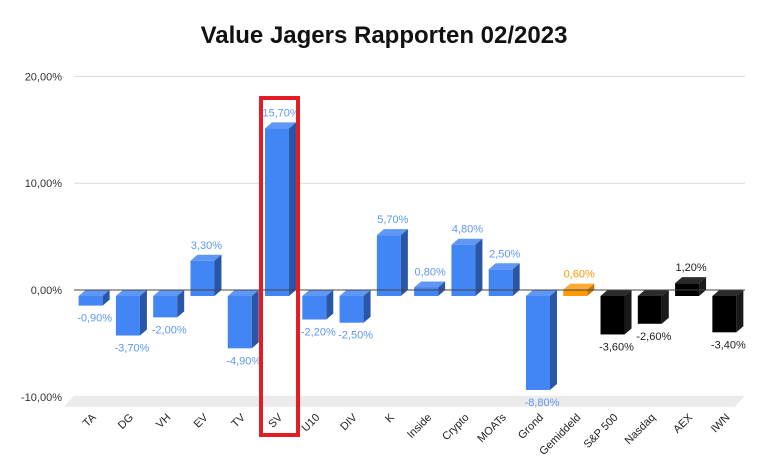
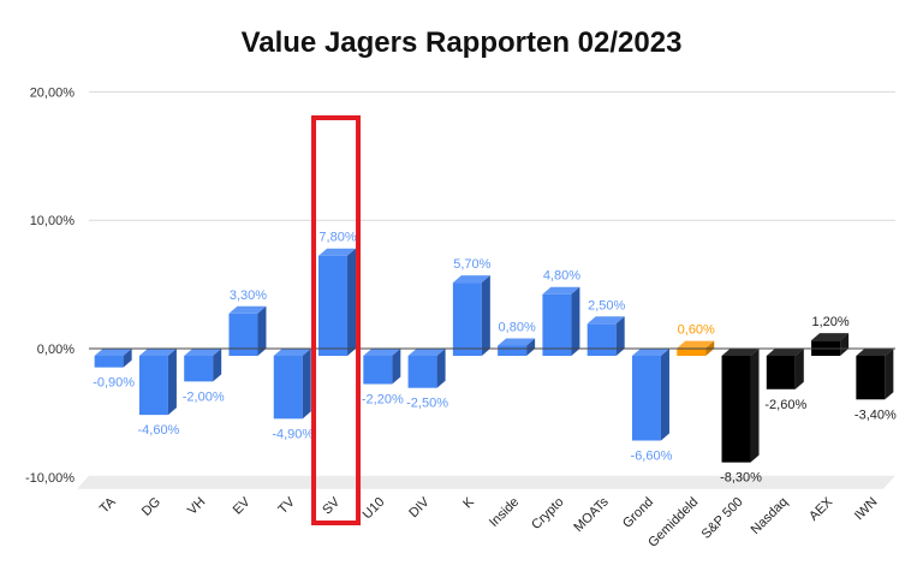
DG: -3,70% -> -4,60%
SV: 15,70% -> 7,80%
Grond: -8,80% -> -6,60%
S&P 500: -3,60% -> -8,30%
